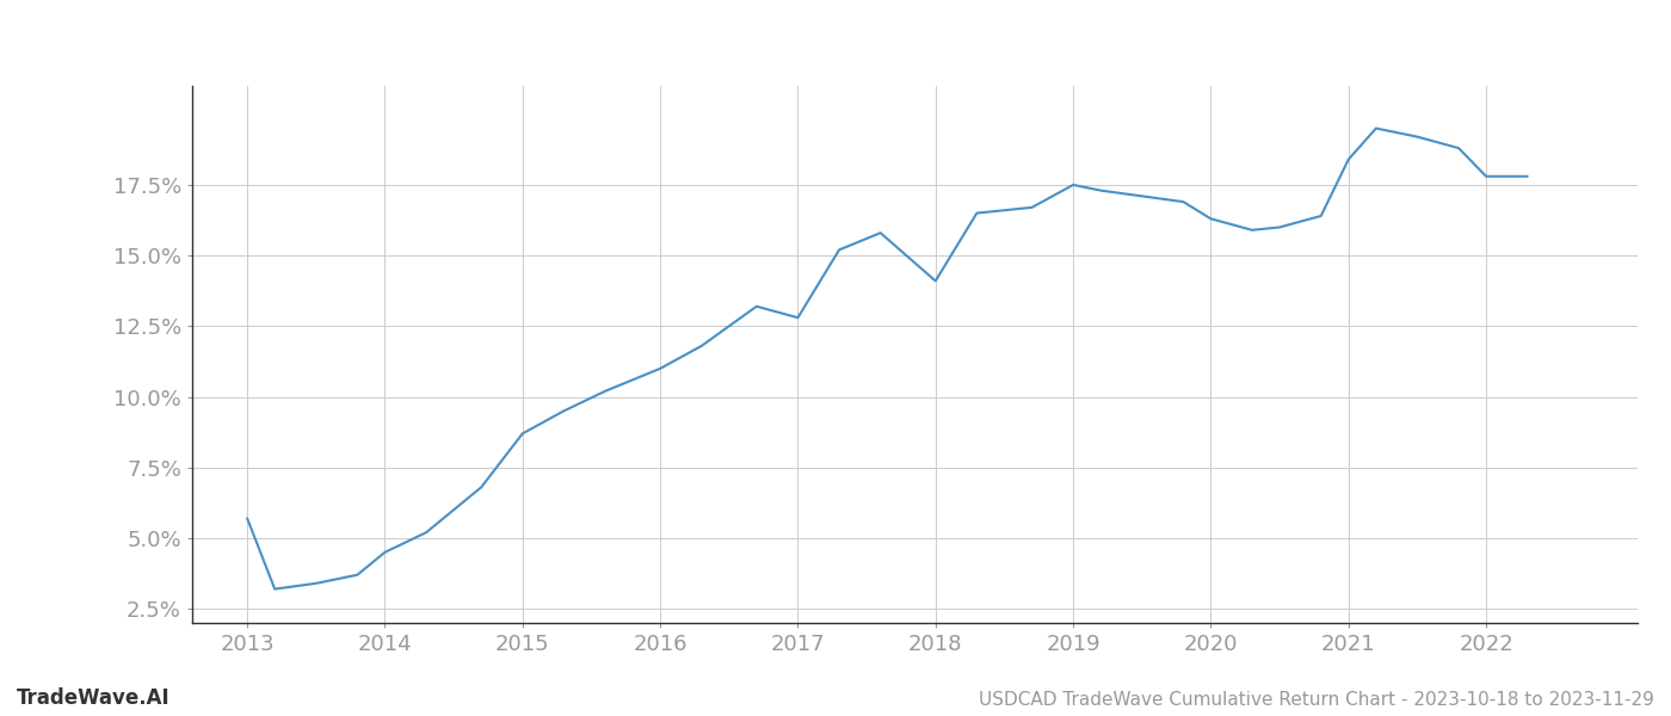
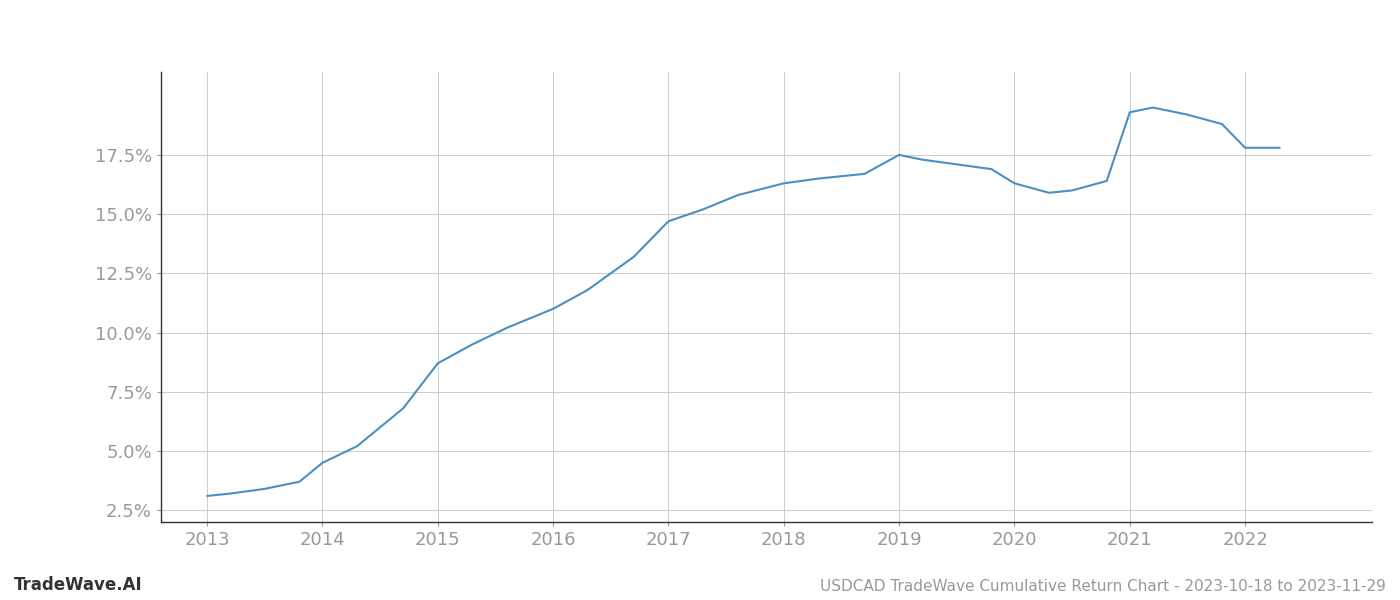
2013: 5.7% -> 3.1%
2017: 12.8% -> 14.7%
2018: 14.1% -> 16.3%
2021: 18.4% -> 19.3%
